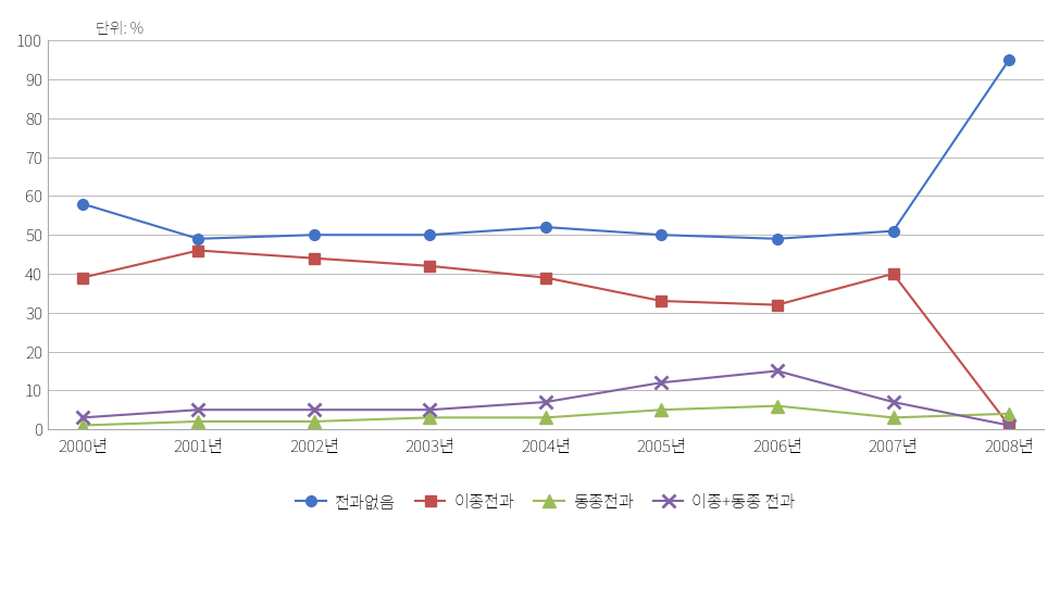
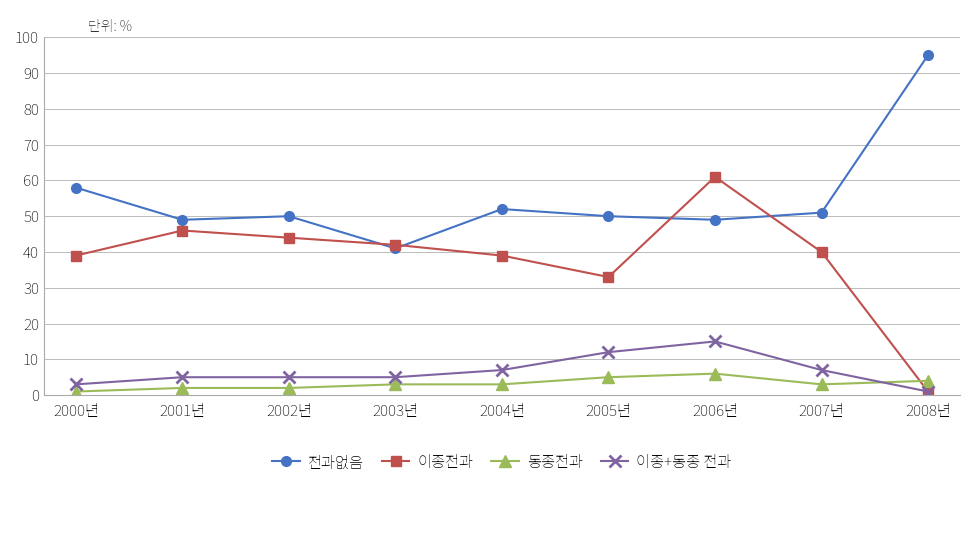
전과없음/2003년: 50 -> 41
이종전과/2006년: 32 -> 61
